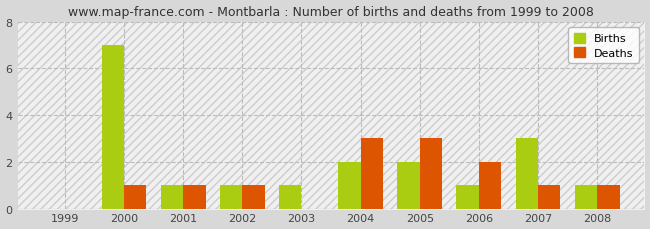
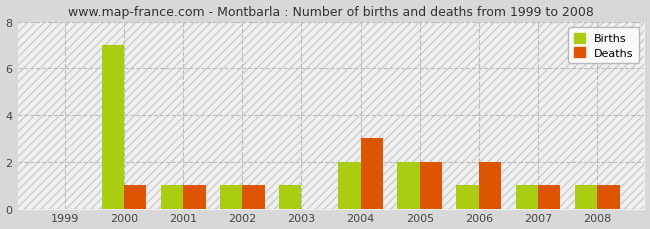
Deaths/2005: 3 -> 2
Births/2007: 3 -> 1
